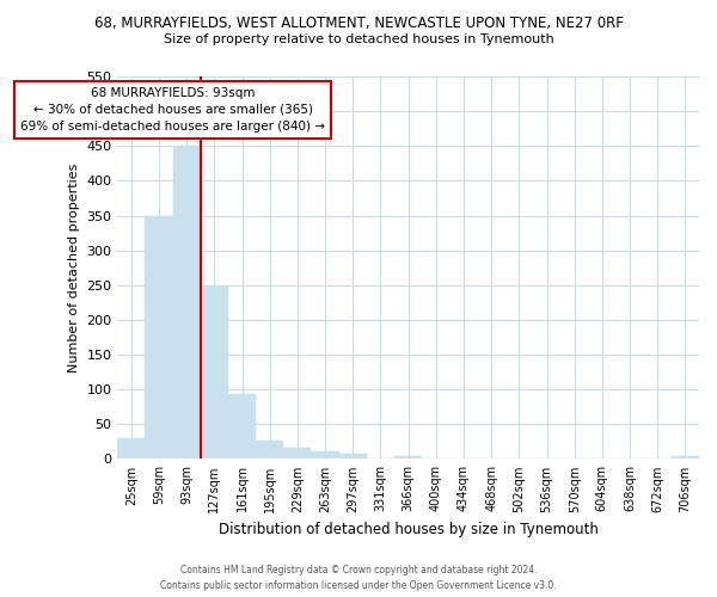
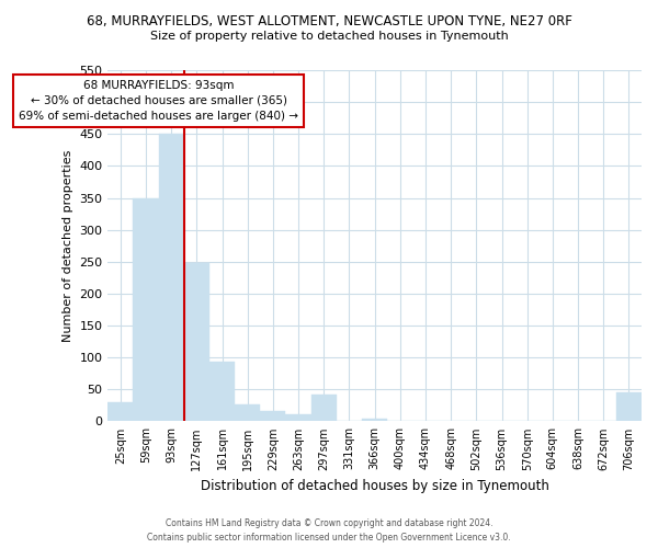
297sqm: 7 -> 42
706sqm: 4 -> 46
